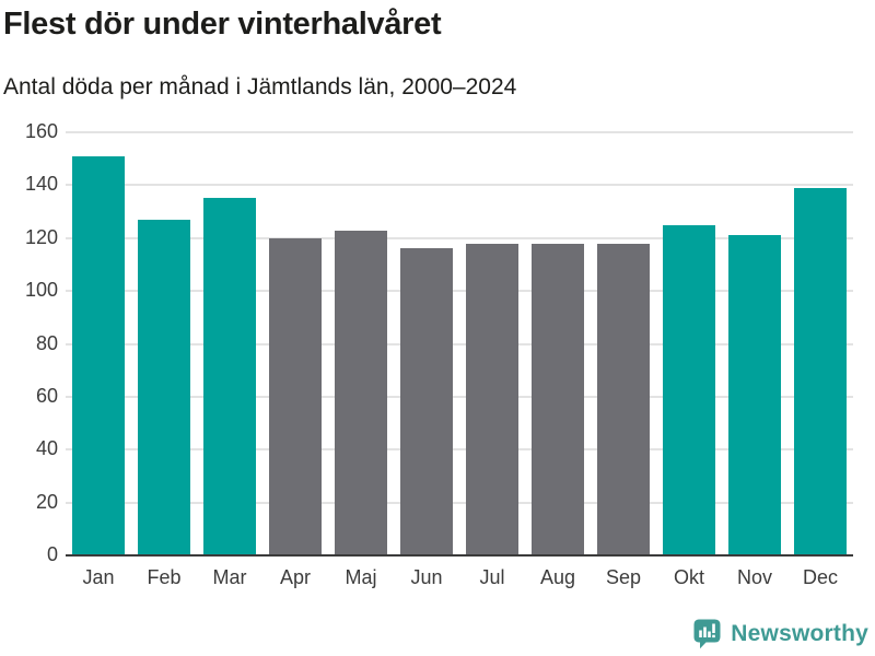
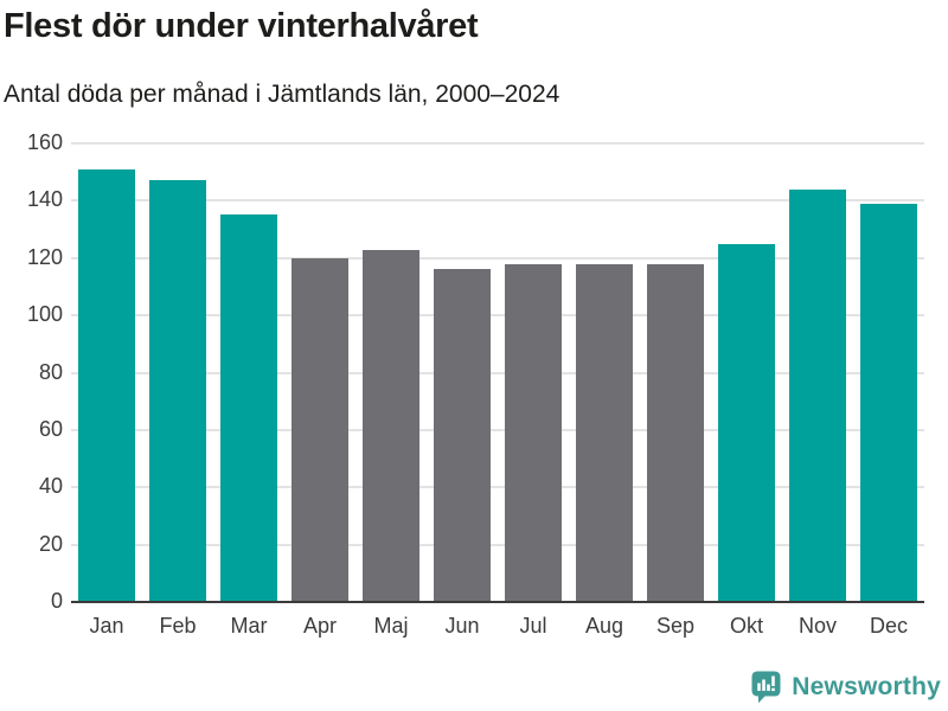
Feb: 127 -> 147
Nov: 121 -> 144
